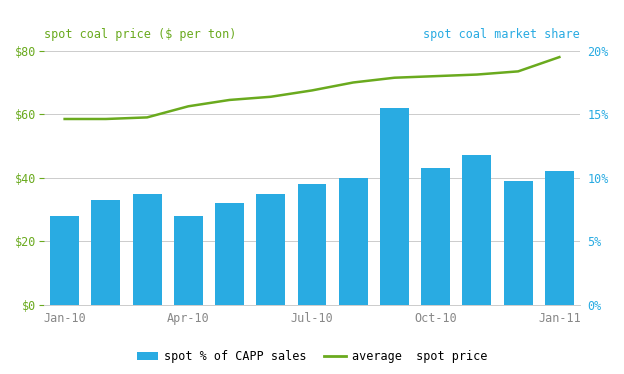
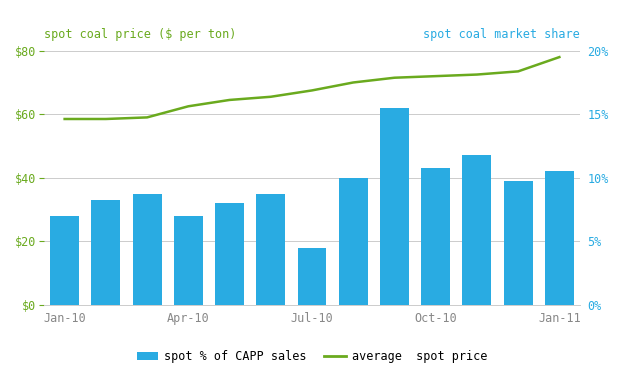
spot % of CAPP sales/Jul-10: $38 -> $18
